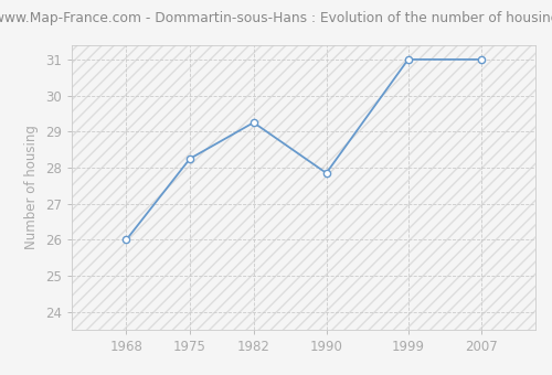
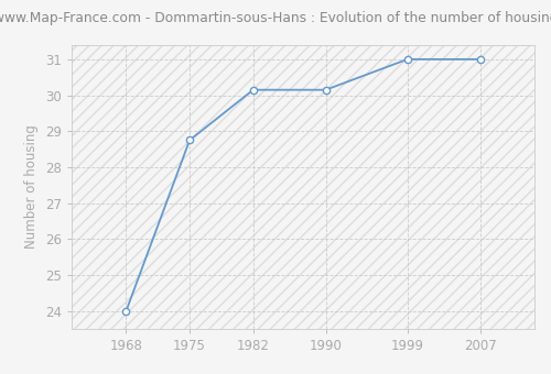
1968: 26.00 -> 24.00
1975: 28.25 -> 28.75
1982: 29.25 -> 30.15
1990: 27.85 -> 30.15
